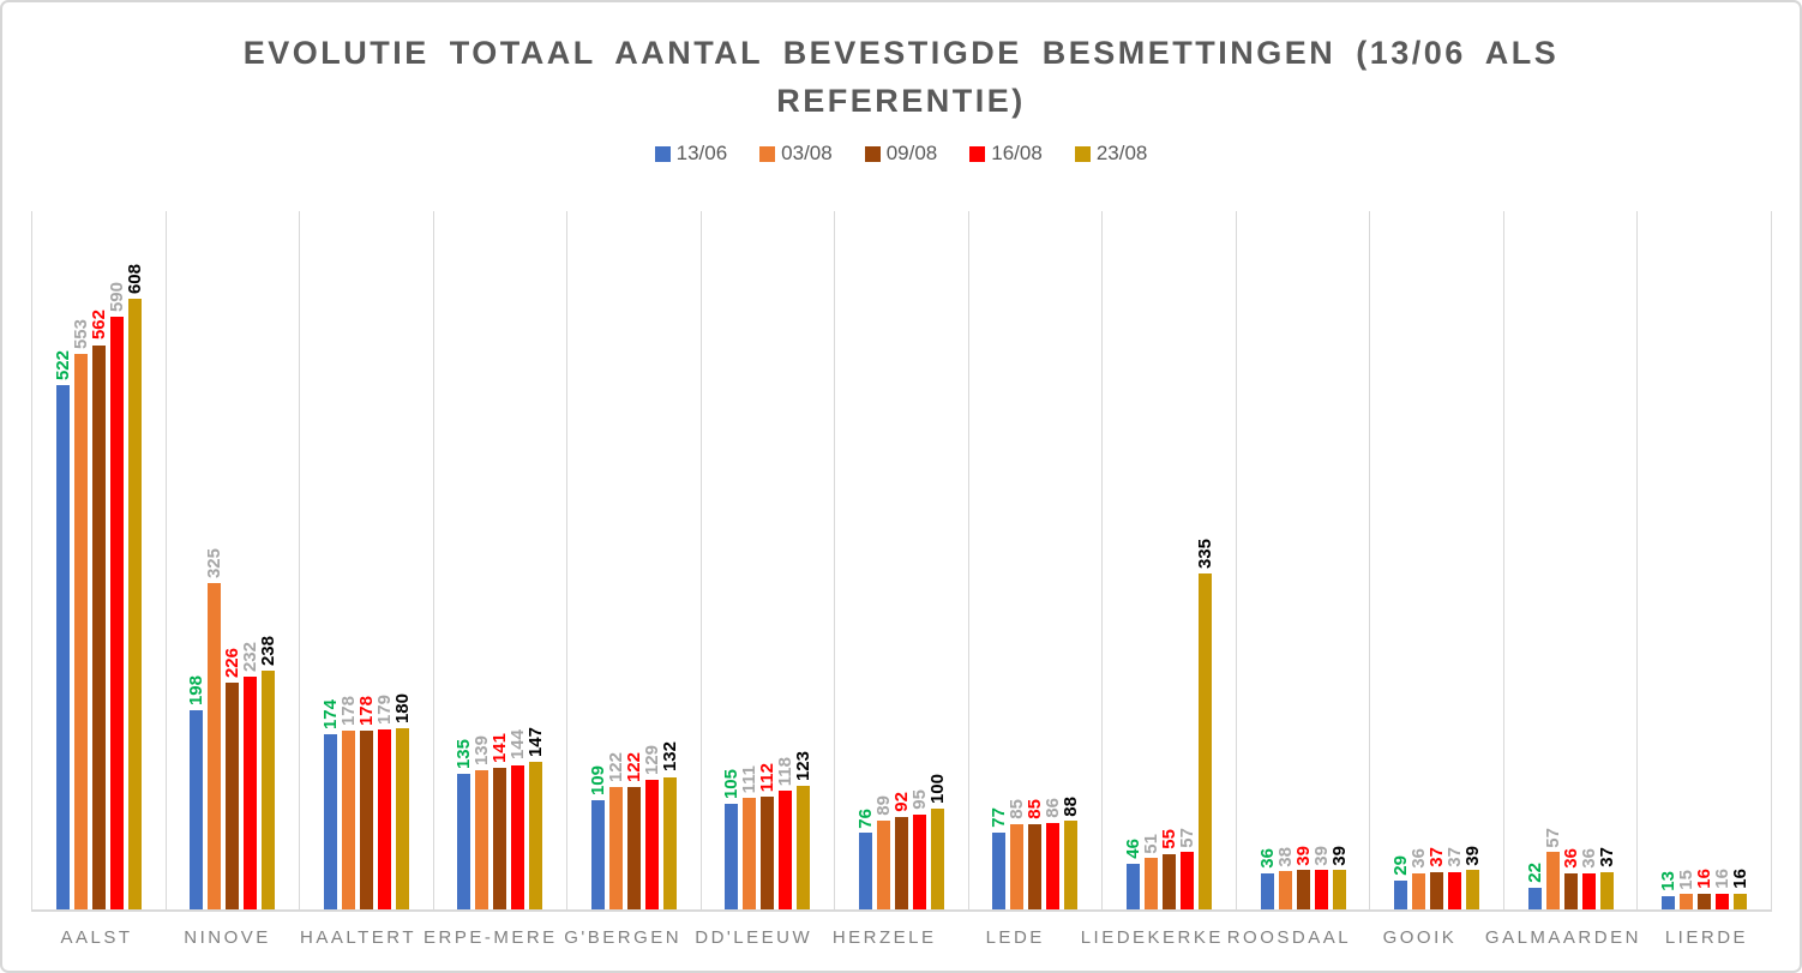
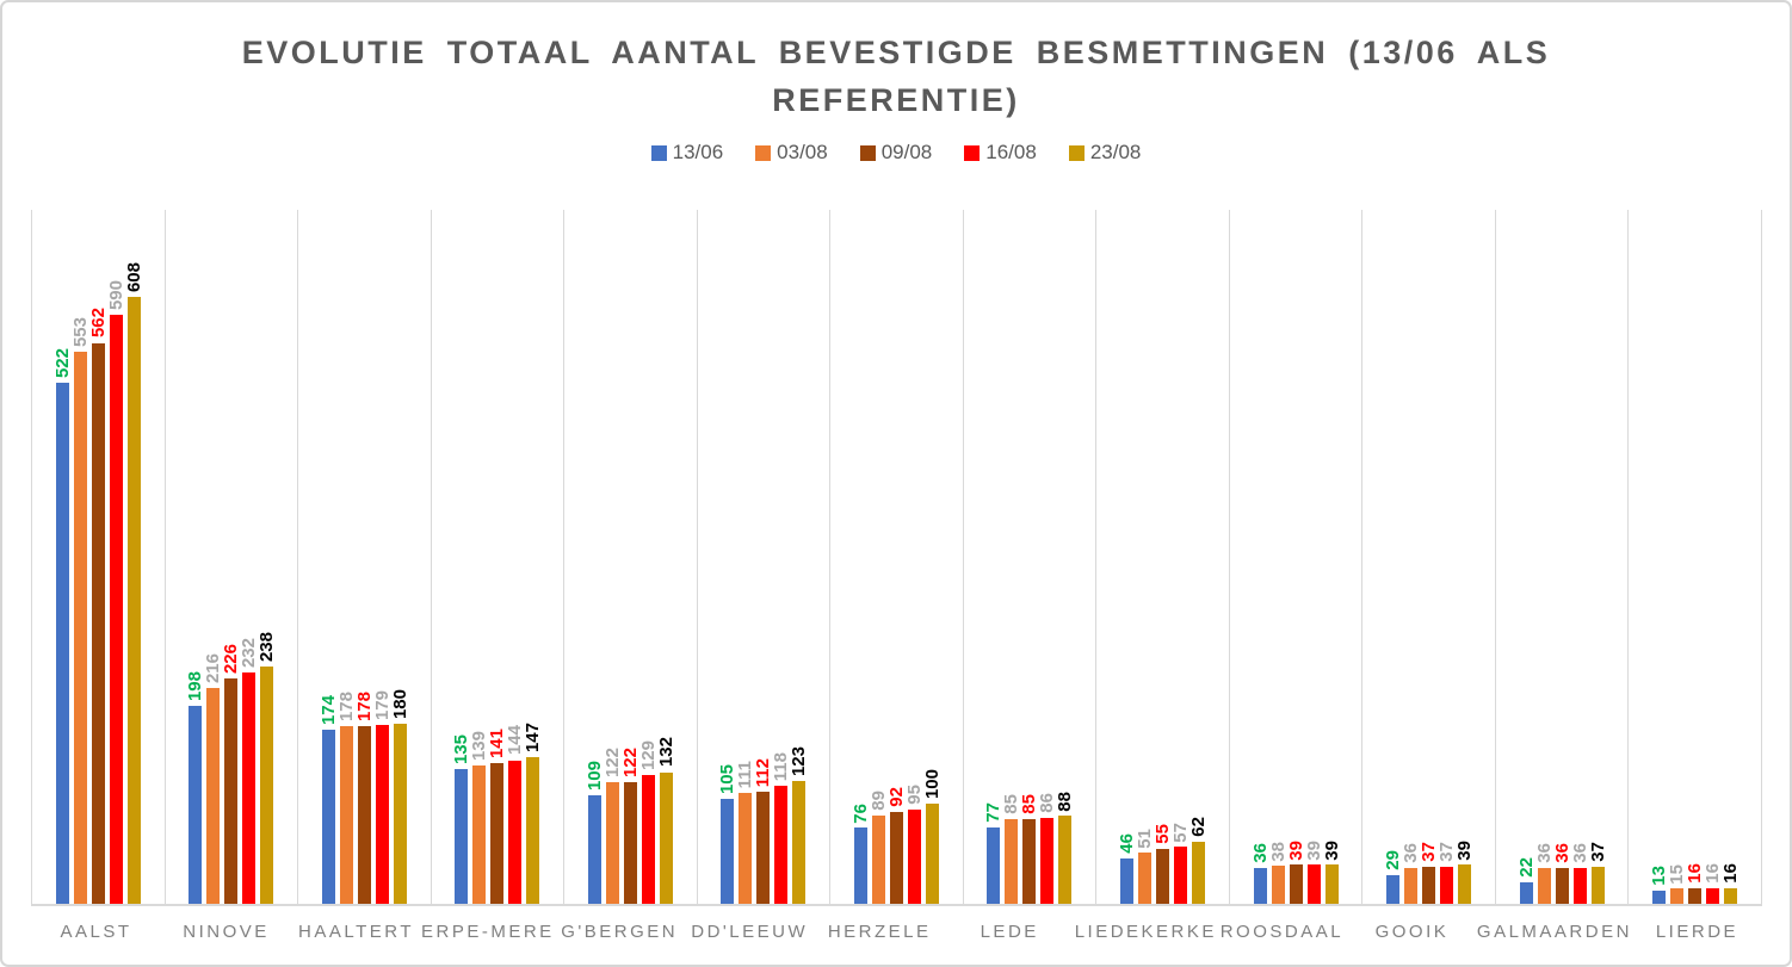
03/08/NINOVE: 325 -> 216
23/08/LIEDEKERKE: 335 -> 62
03/08/GALMAARDEN: 57 -> 36
